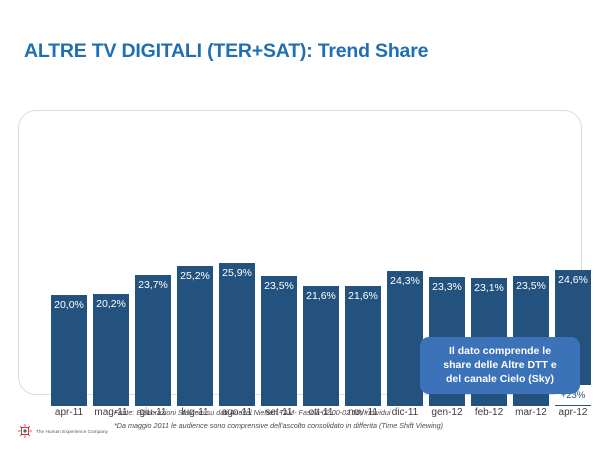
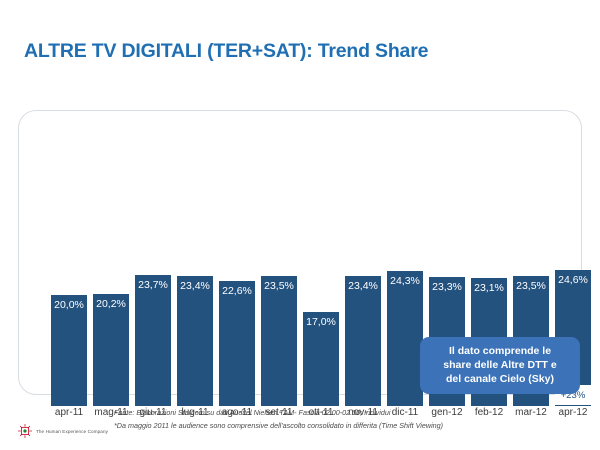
lug-11: 25,2% -> 23,4%
ago-11: 25,9% -> 22,6%
ott-11: 21,6% -> 17,0%
nov-11: 21,6% -> 23,4%
